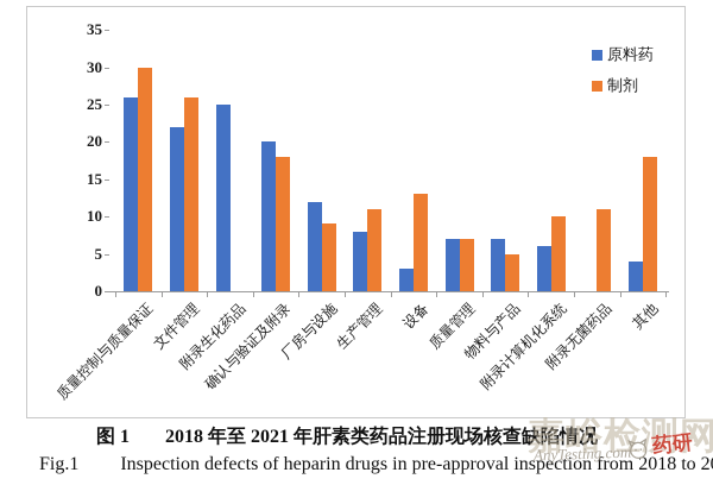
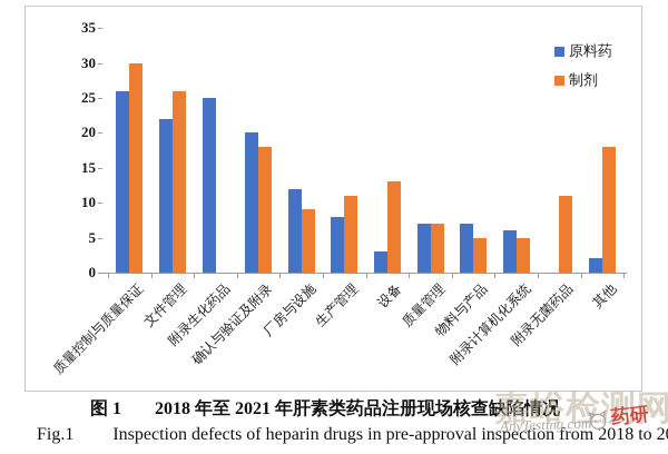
制剂/附录计算机化系统: 10 -> 5
原料药/其他: 4 -> 2
